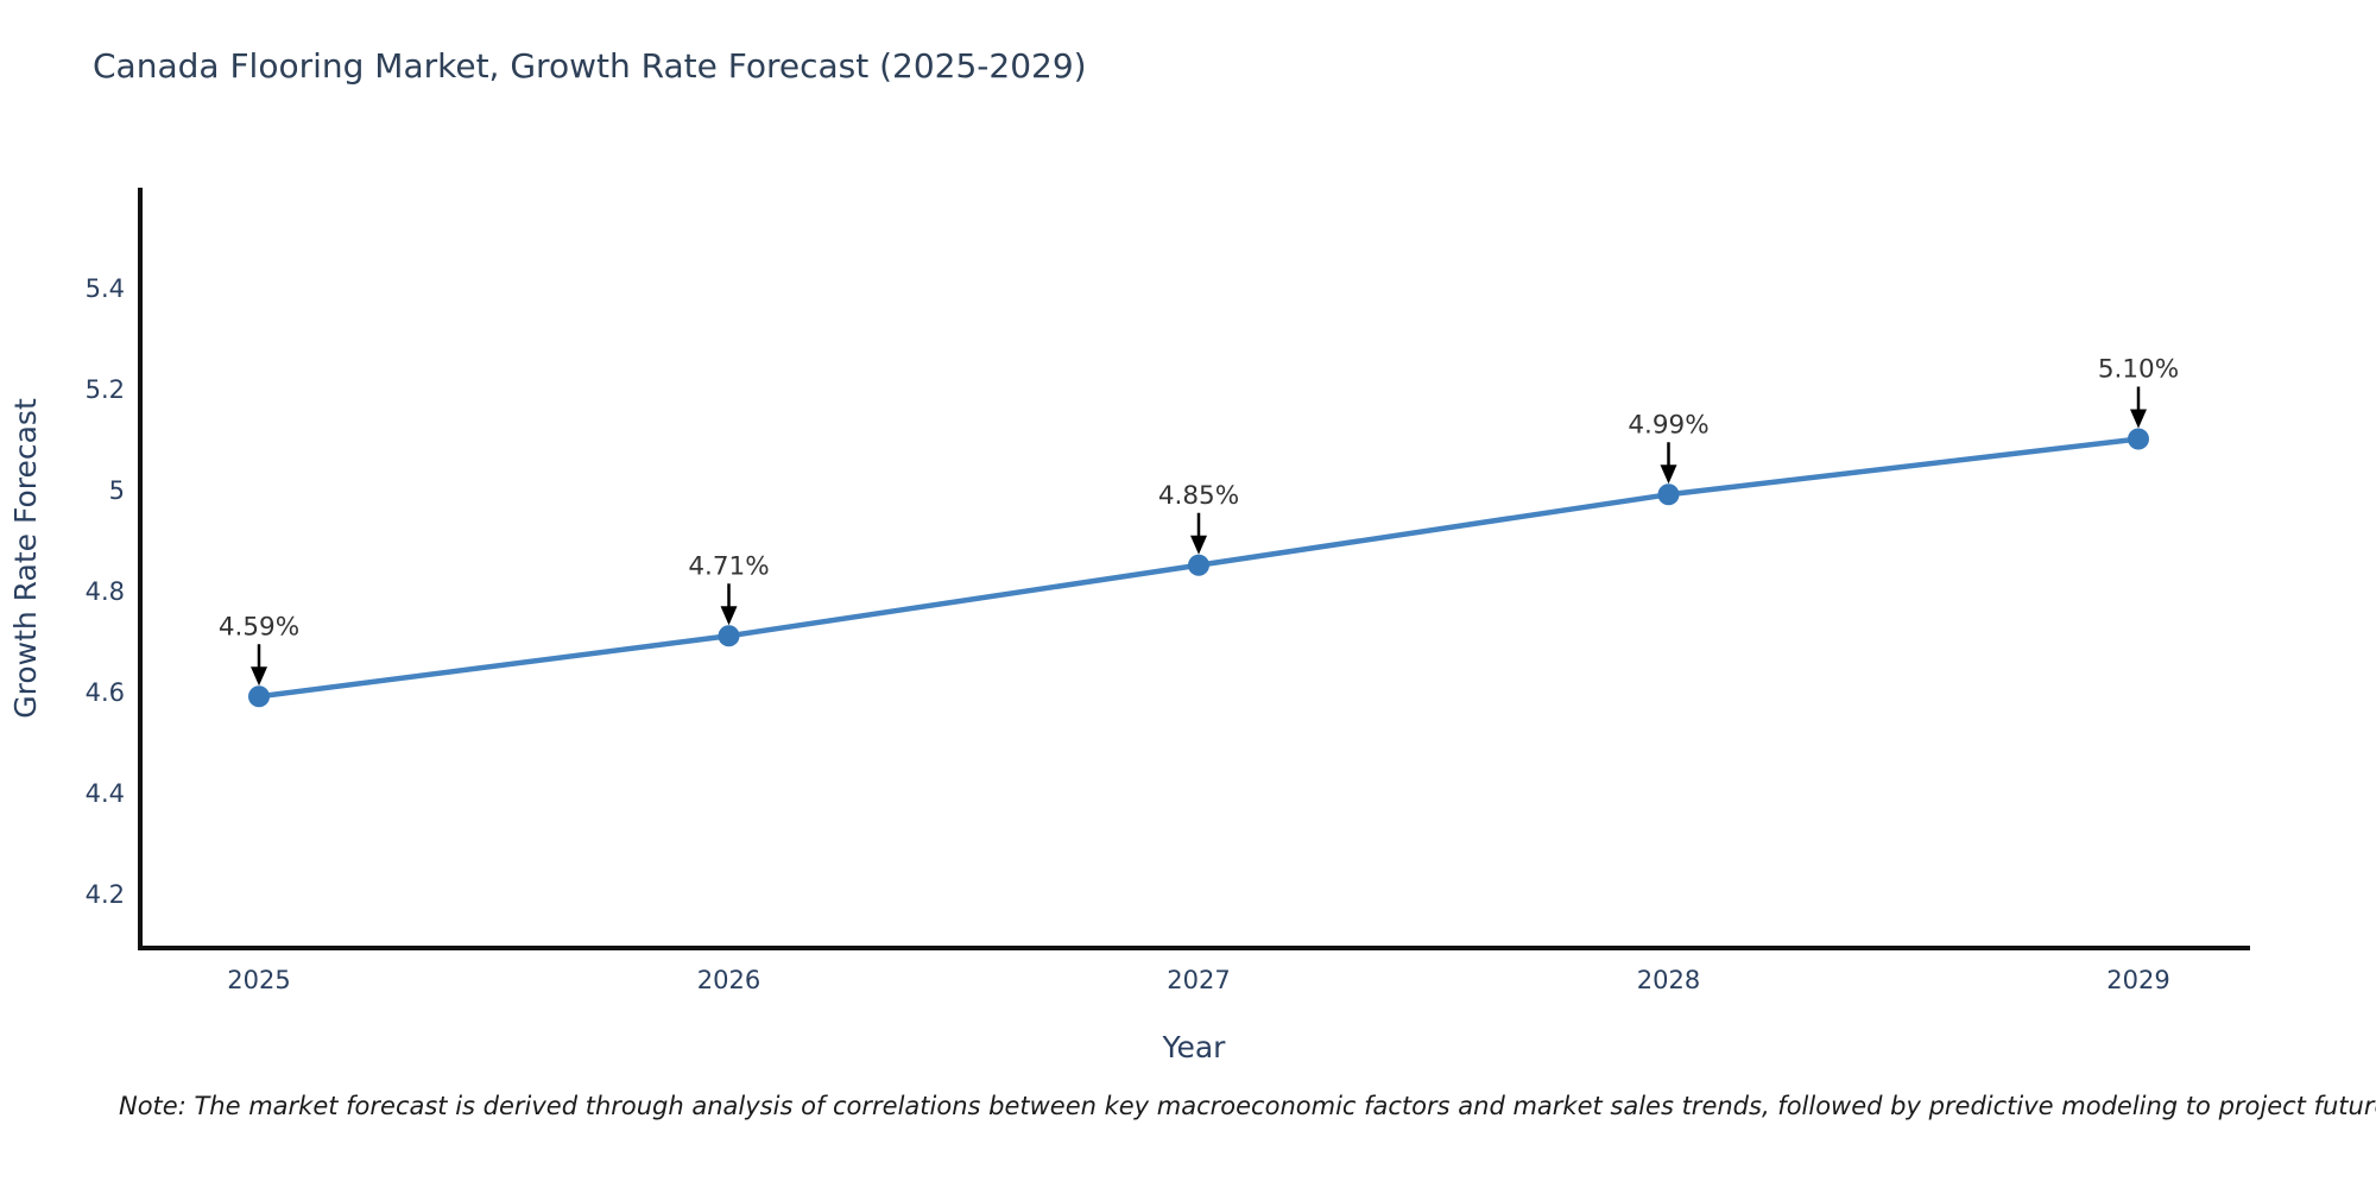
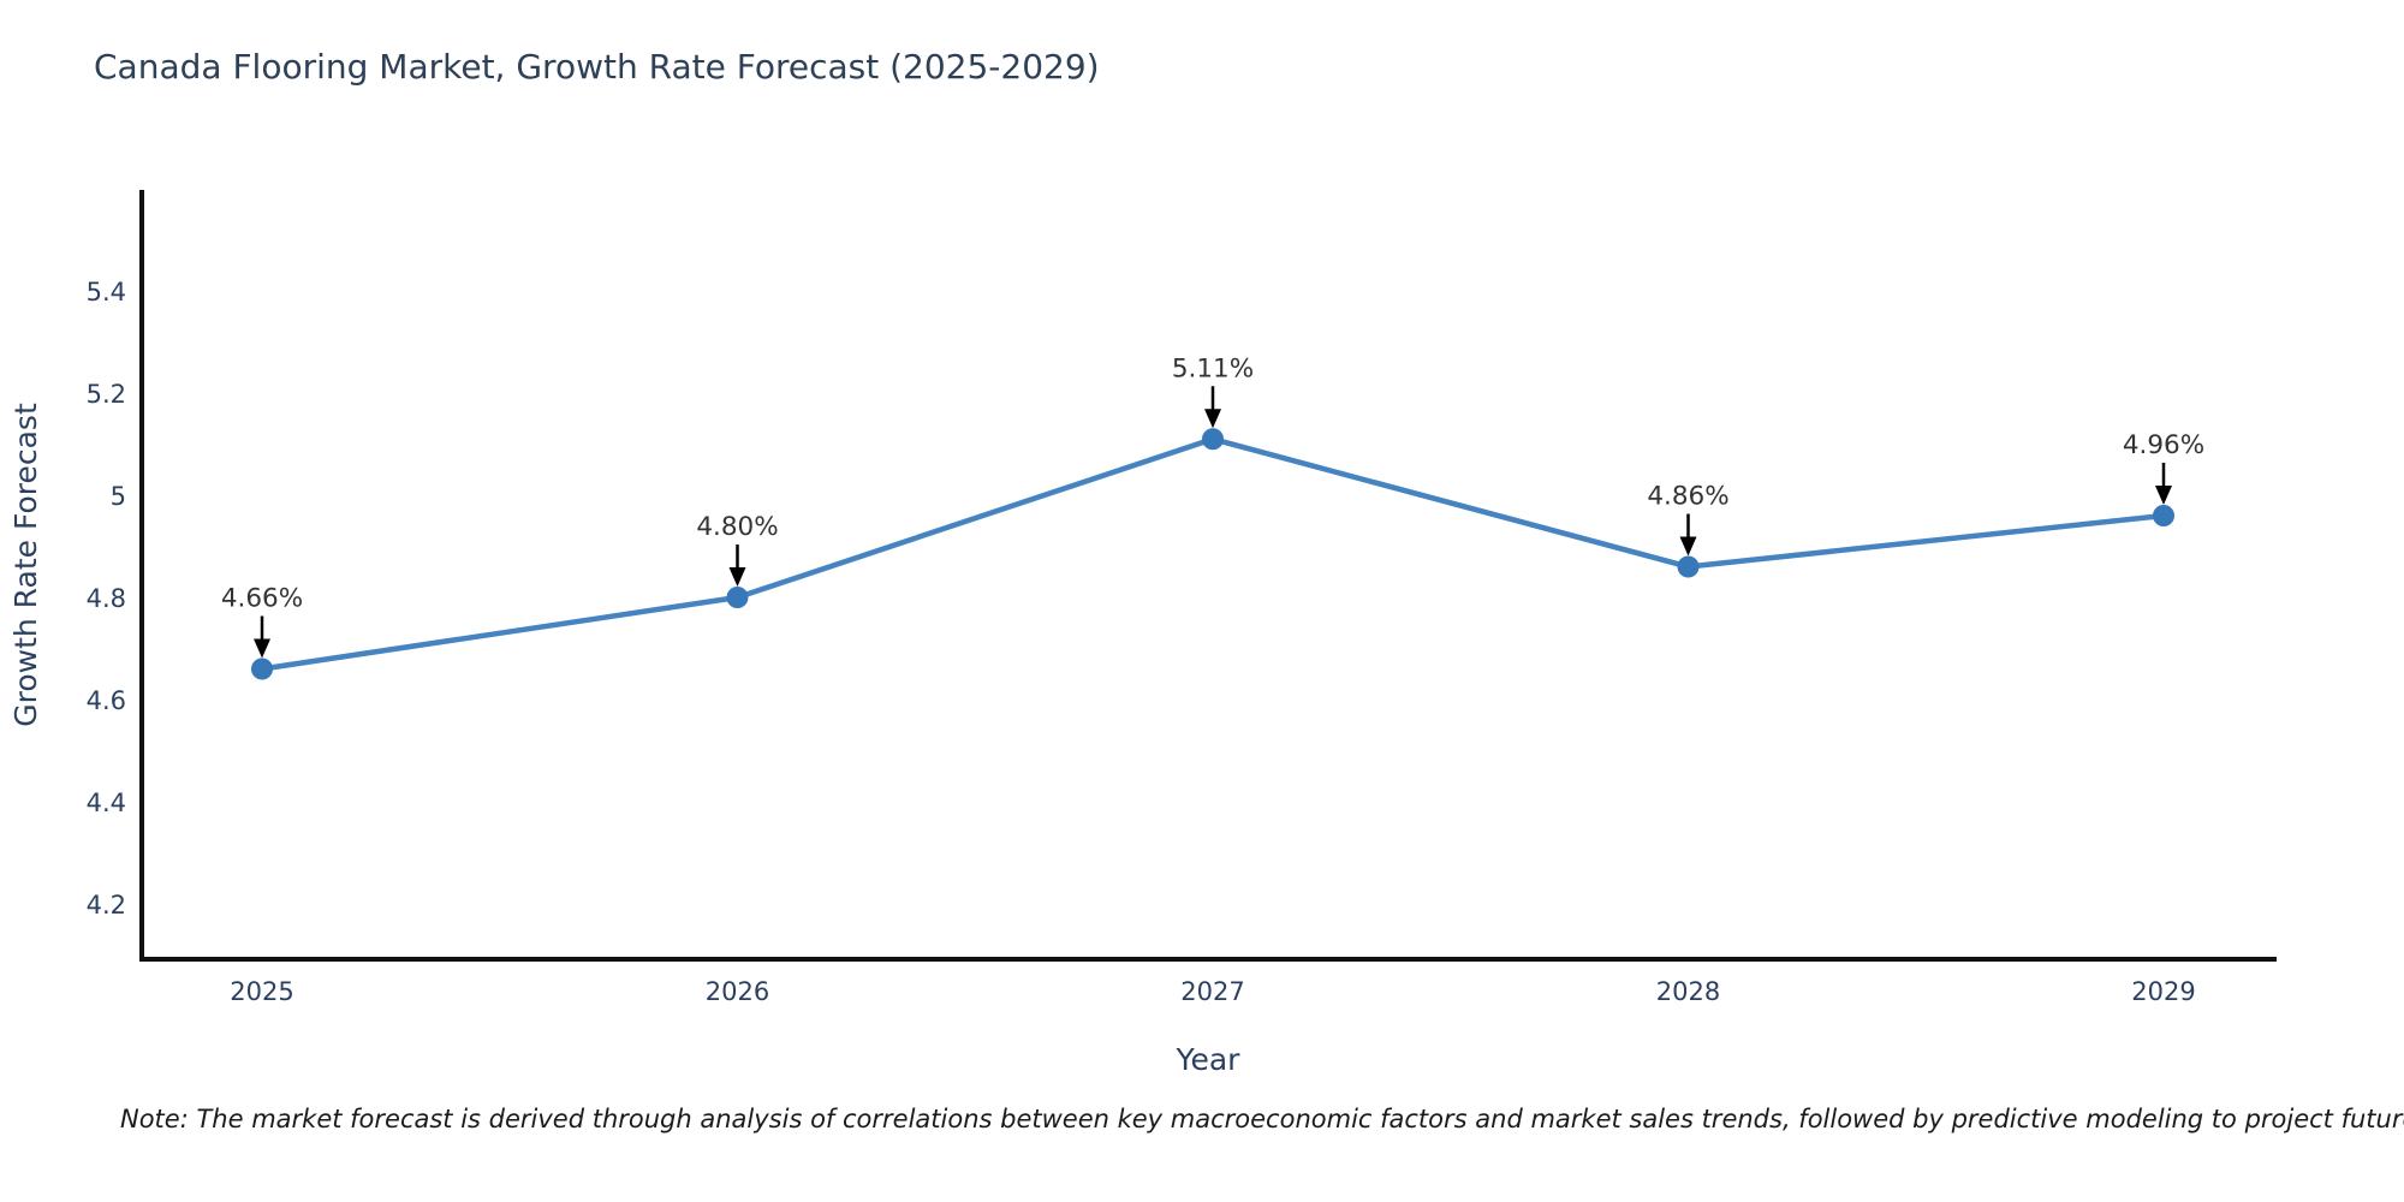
2025: 4.59% -> 4.66%
2026: 4.71% -> 4.80%
2027: 4.85% -> 5.11%
2028: 4.99% -> 4.86%
2029: 5.10% -> 4.96%
